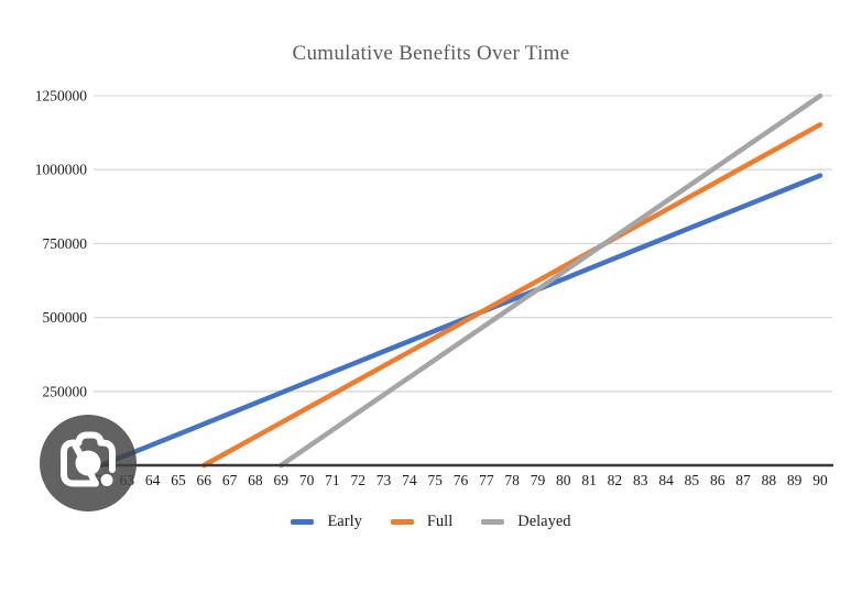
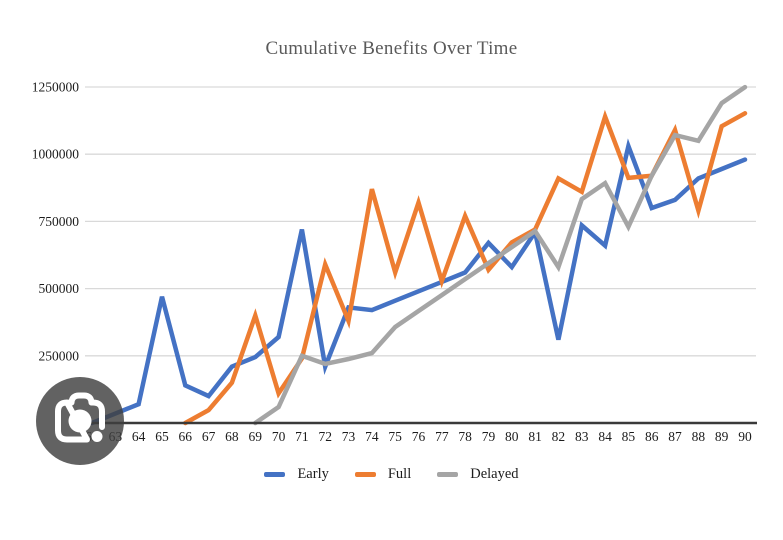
Early/65: 100000 -> 470000
Early/67: 180000 -> 100000
Full/68: 100000 -> 150000
Full/69: 140000 -> 400000
Early/70: 280000 -> 320000
Full/70: 190000 -> 110000
Early/71: 320000 -> 720000
Delayed/71: 120000 -> 250000
Early/72: 350000 -> 210000
Full/72: 290000 -> 590000
Delayed/72: 180000 -> 220000
Early/73: 380000 -> 430000
Full/73: 340000 -> 380000
Full/74: 380000 -> 870000
Delayed/74: 300000 -> 260000
Full/75: 430000 -> 560000
Full/76: 480000 -> 820000
Full/78: 580000 -> 770000
Early/79: 600000 -> 670000
Full/79: 620000 -> 570000
Early/80: 630000 -> 580000
Early/81: 660000 -> 710000
Early/82: 700000 -> 310000
Full/82: 770000 -> 910000
Delayed/82: 770000 -> 580000
Full/83: 820000 -> 860000
Early/84: 770000 -> 660000
Full/84: 860000 -> 1140000
Early/85: 800000 -> 1030000
Delayed/85: 950000 -> 730000
Early/86: 840000 -> 800000
Full/86: 960000 -> 920000
Delayed/86: 1010000 -> 920000
Early/87: 880000 -> 830000
Full/87: 1010000 -> 1090000
Full/88: 1060000 -> 790000
Delayed/88: 1130000 -> 1050000
